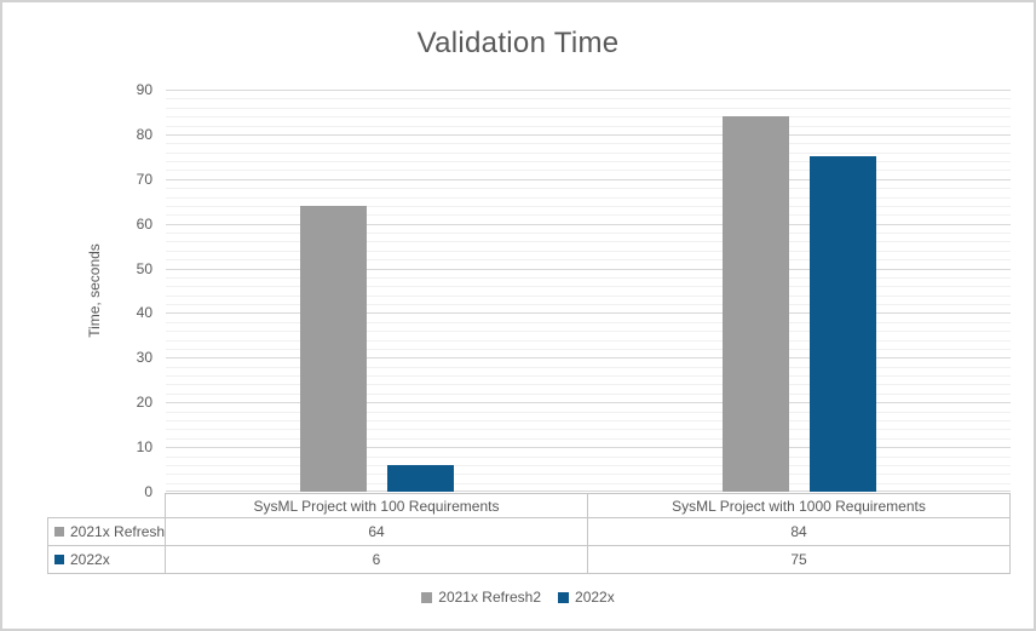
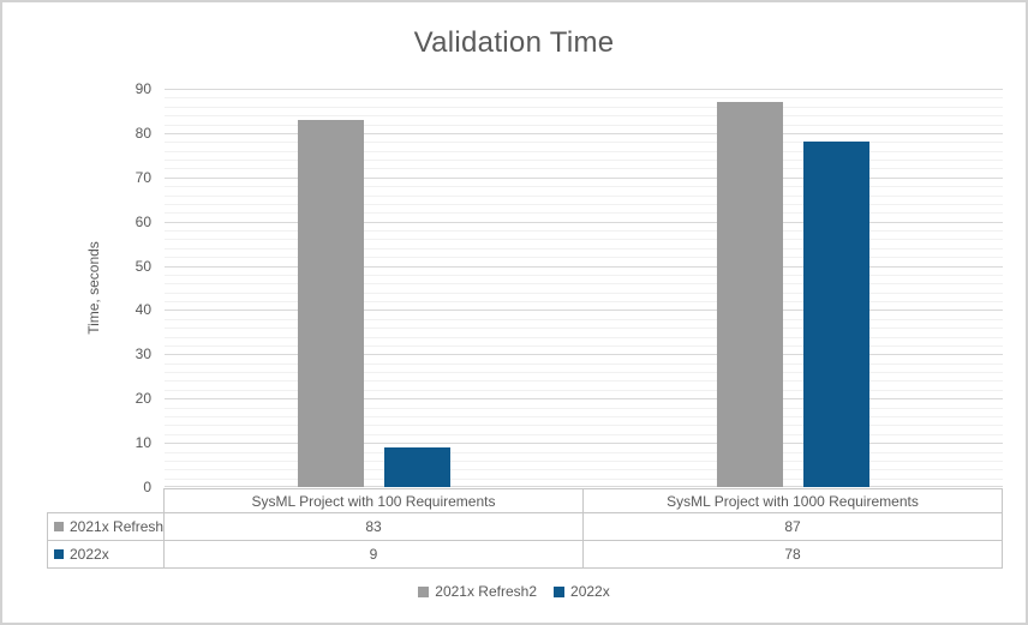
2021x Refresh2/SysML Project with 100 Requirements: 64 -> 83
2022x/SysML Project with 100 Requirements: 6 -> 9
2021x Refresh2/SysML Project with 1000 Requirements: 84 -> 87
2022x/SysML Project with 1000 Requirements: 75 -> 78
